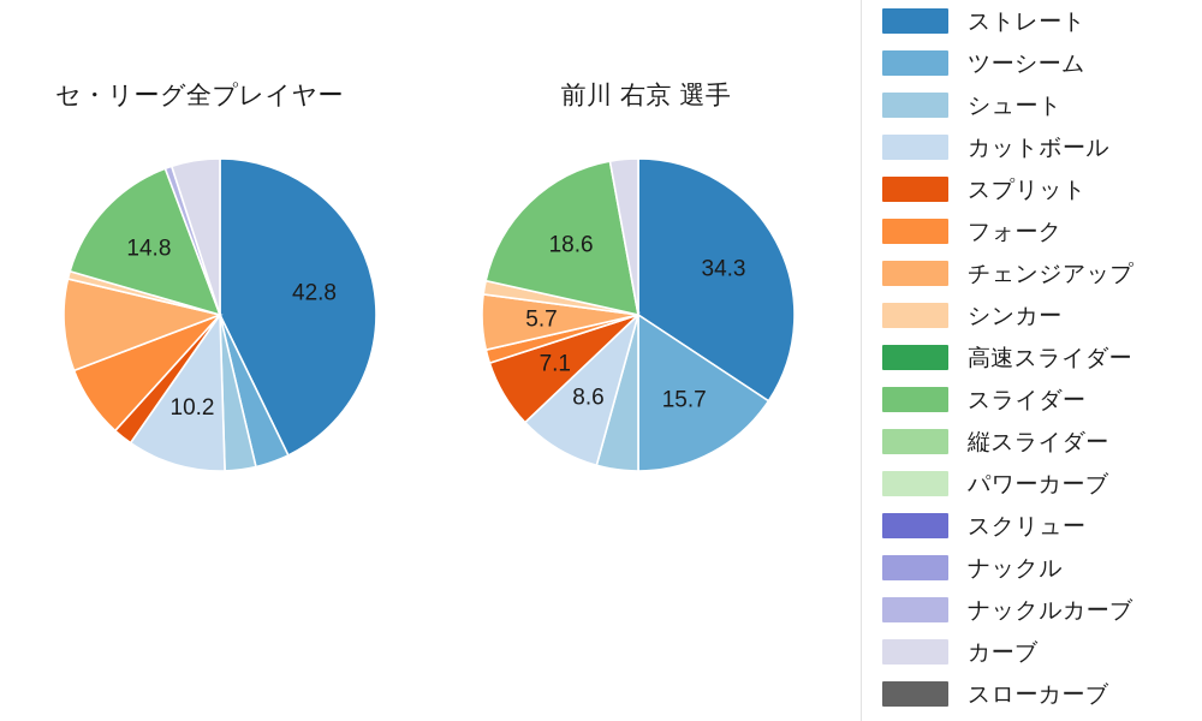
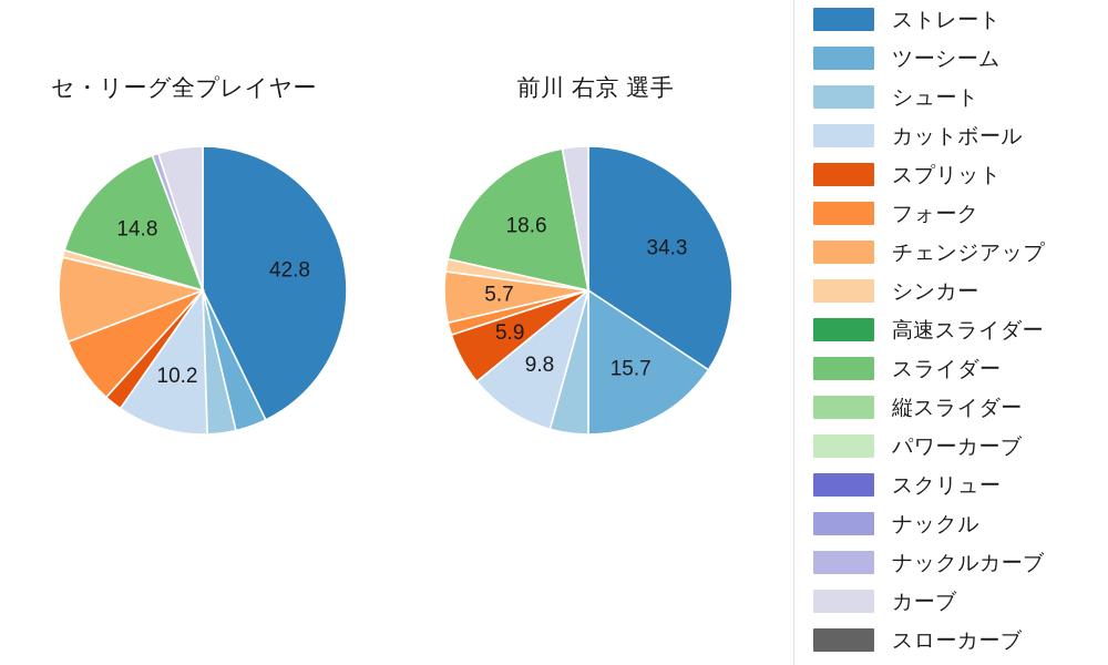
前川 右京 選手/カットボール: 8.6 -> 9.8
前川 右京 選手/スプリット: 7.1 -> 5.9
